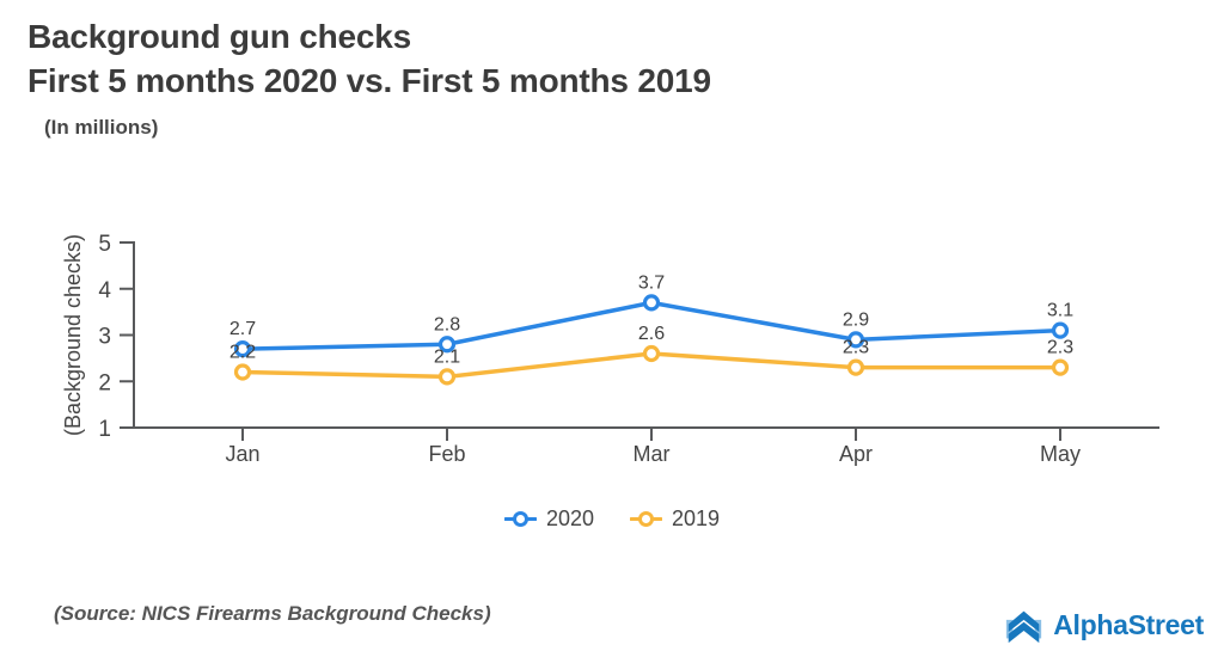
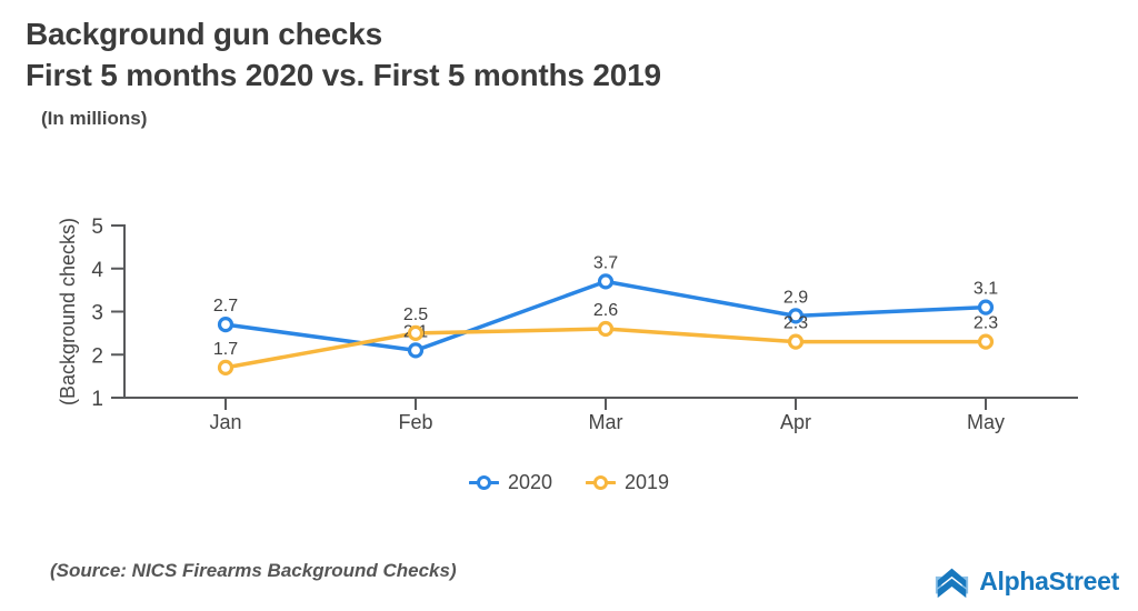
2019/Jan: 2.2 -> 1.7
2020/Feb: 2.8 -> 2.1
2019/Feb: 2.1 -> 2.5
